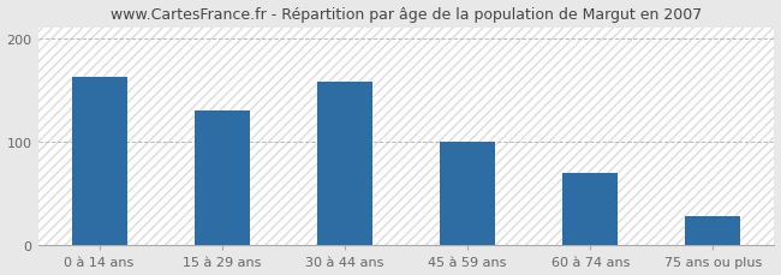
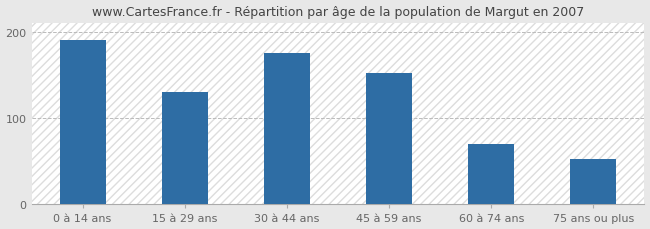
0 à 14 ans: 162 -> 190
30 à 44 ans: 158 -> 175
45 à 59 ans: 100 -> 152
75 ans ou plus: 28 -> 52
